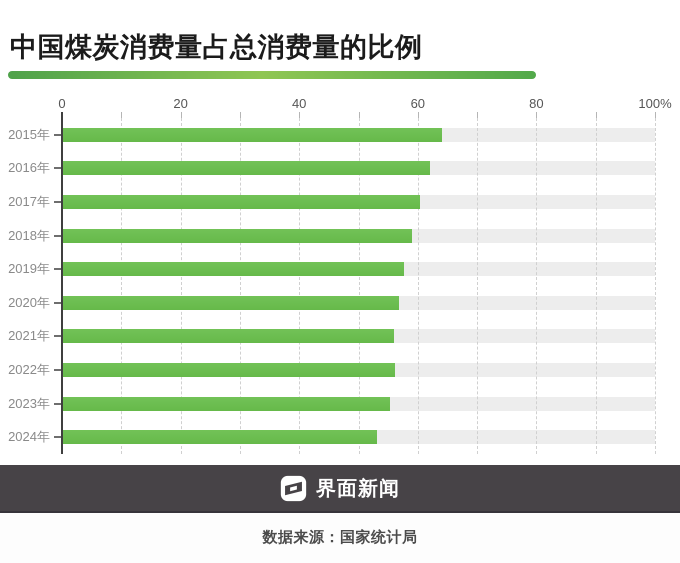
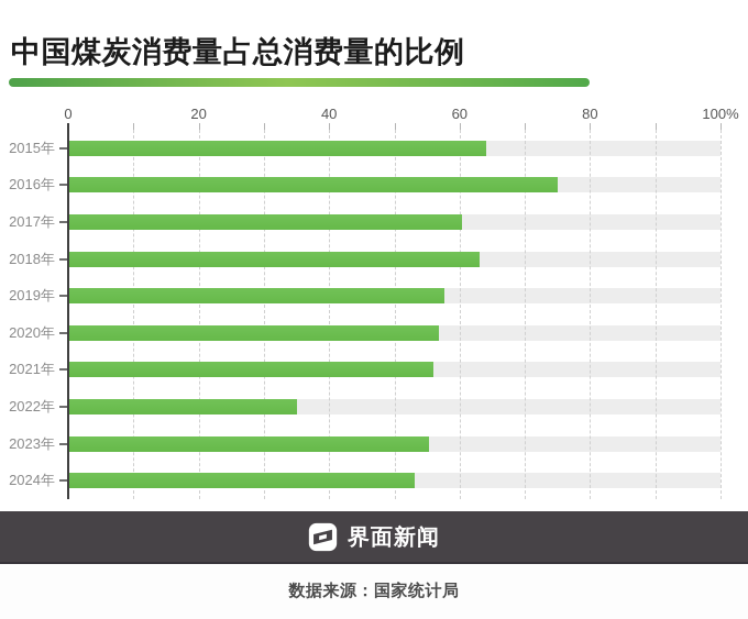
2016年: 62% -> 75%
2018年: 59% -> 63%
2022年: 56% -> 35%
